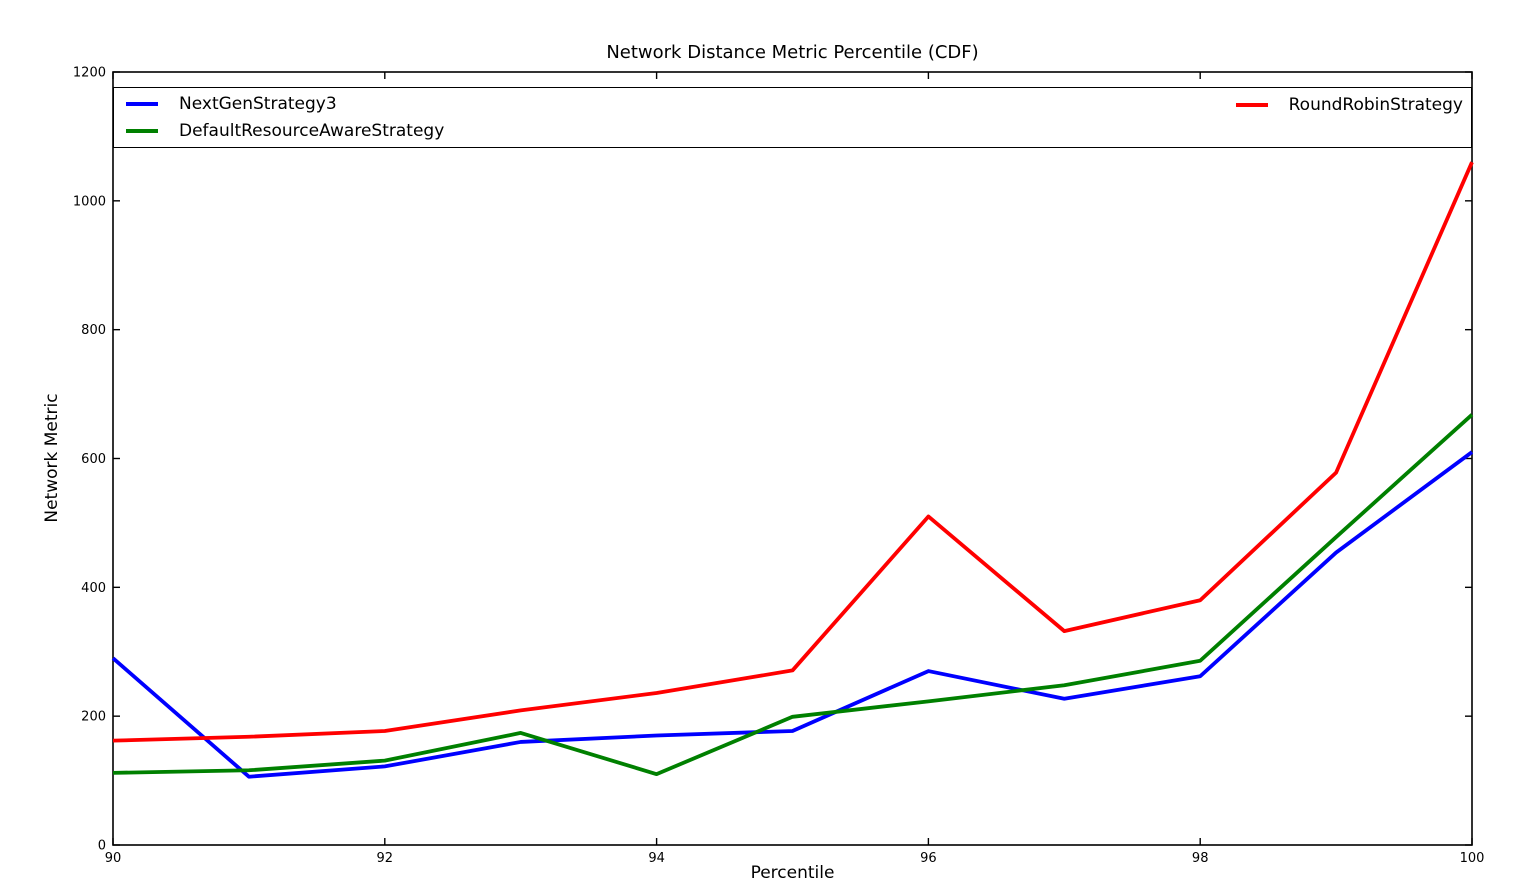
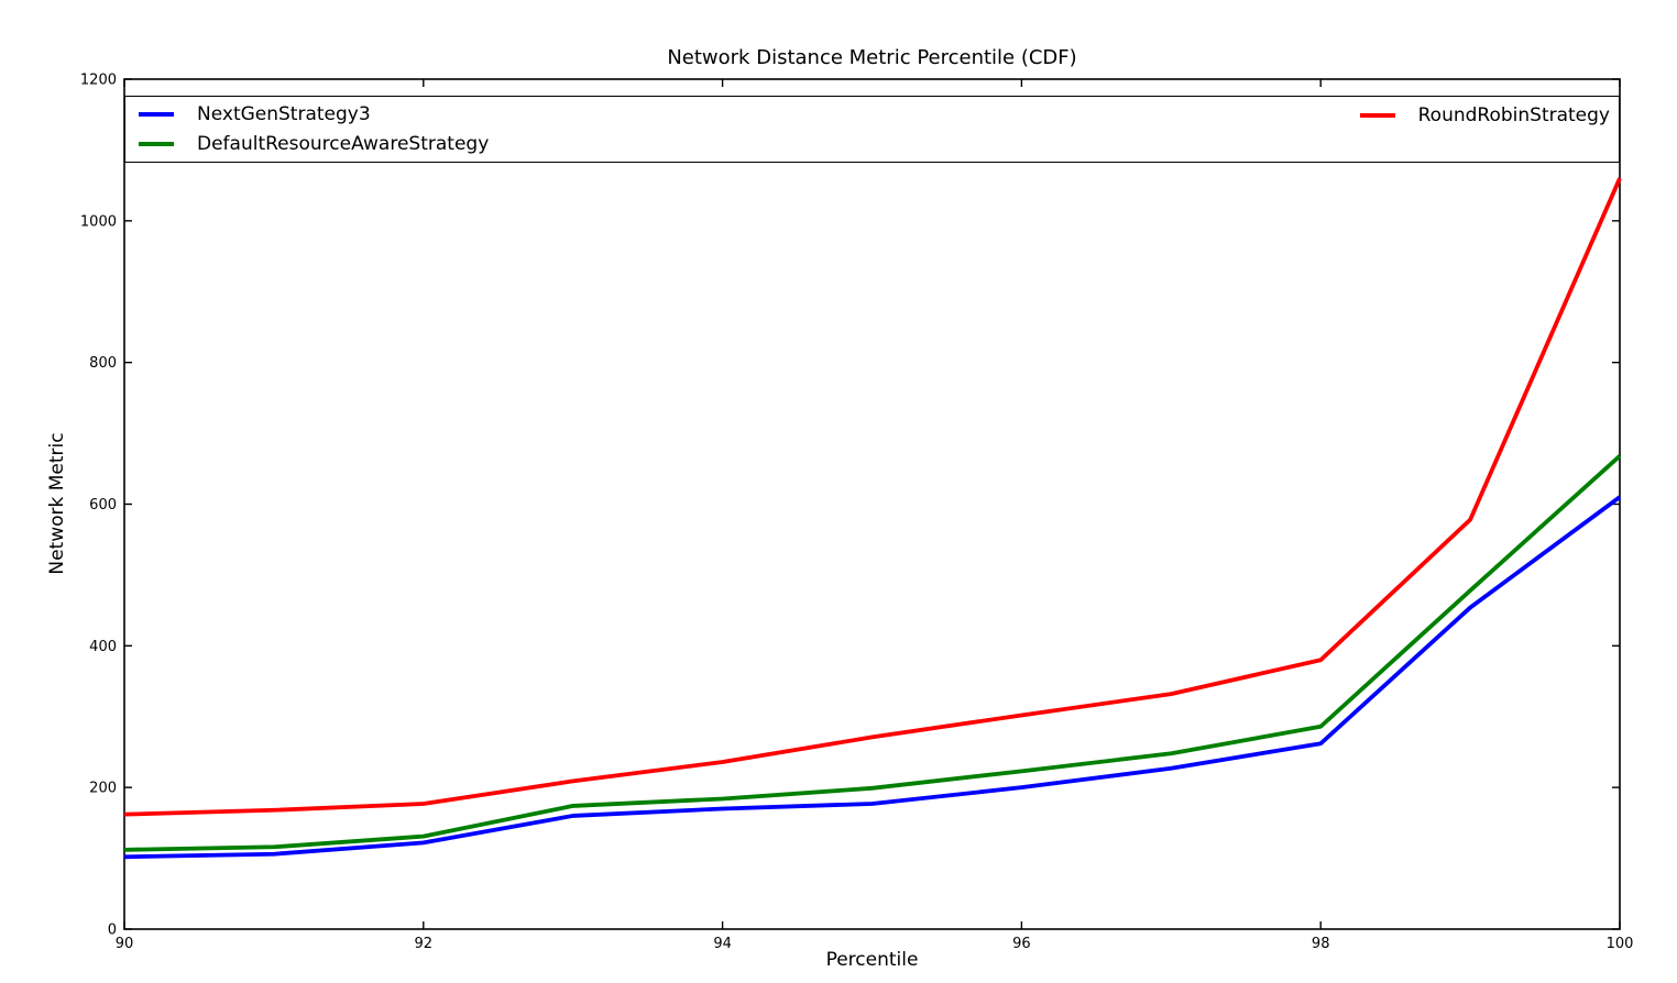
NextGenStrategy3/90: 290 -> 100
DefaultResourceAwareStrategy/94: 110 -> 180
NextGenStrategy3/96: 270 -> 200
RoundRobinStrategy/96: 510 -> 300
